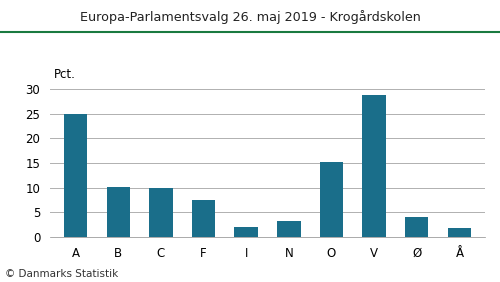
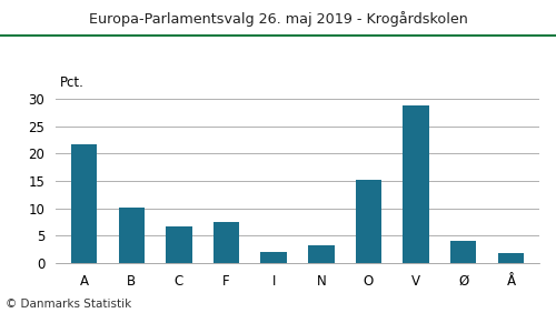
A: 25.0 -> 21.7
C: 10.0 -> 6.6
